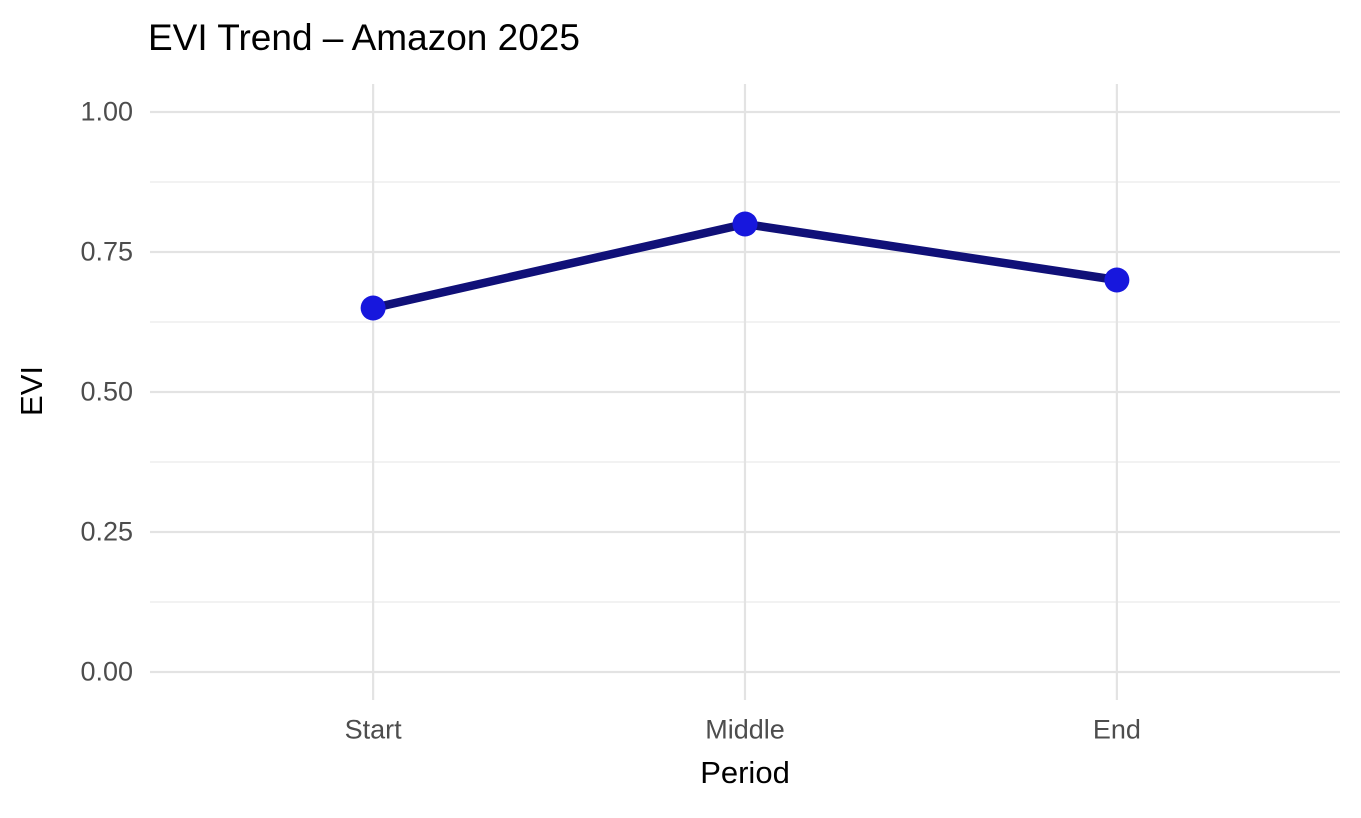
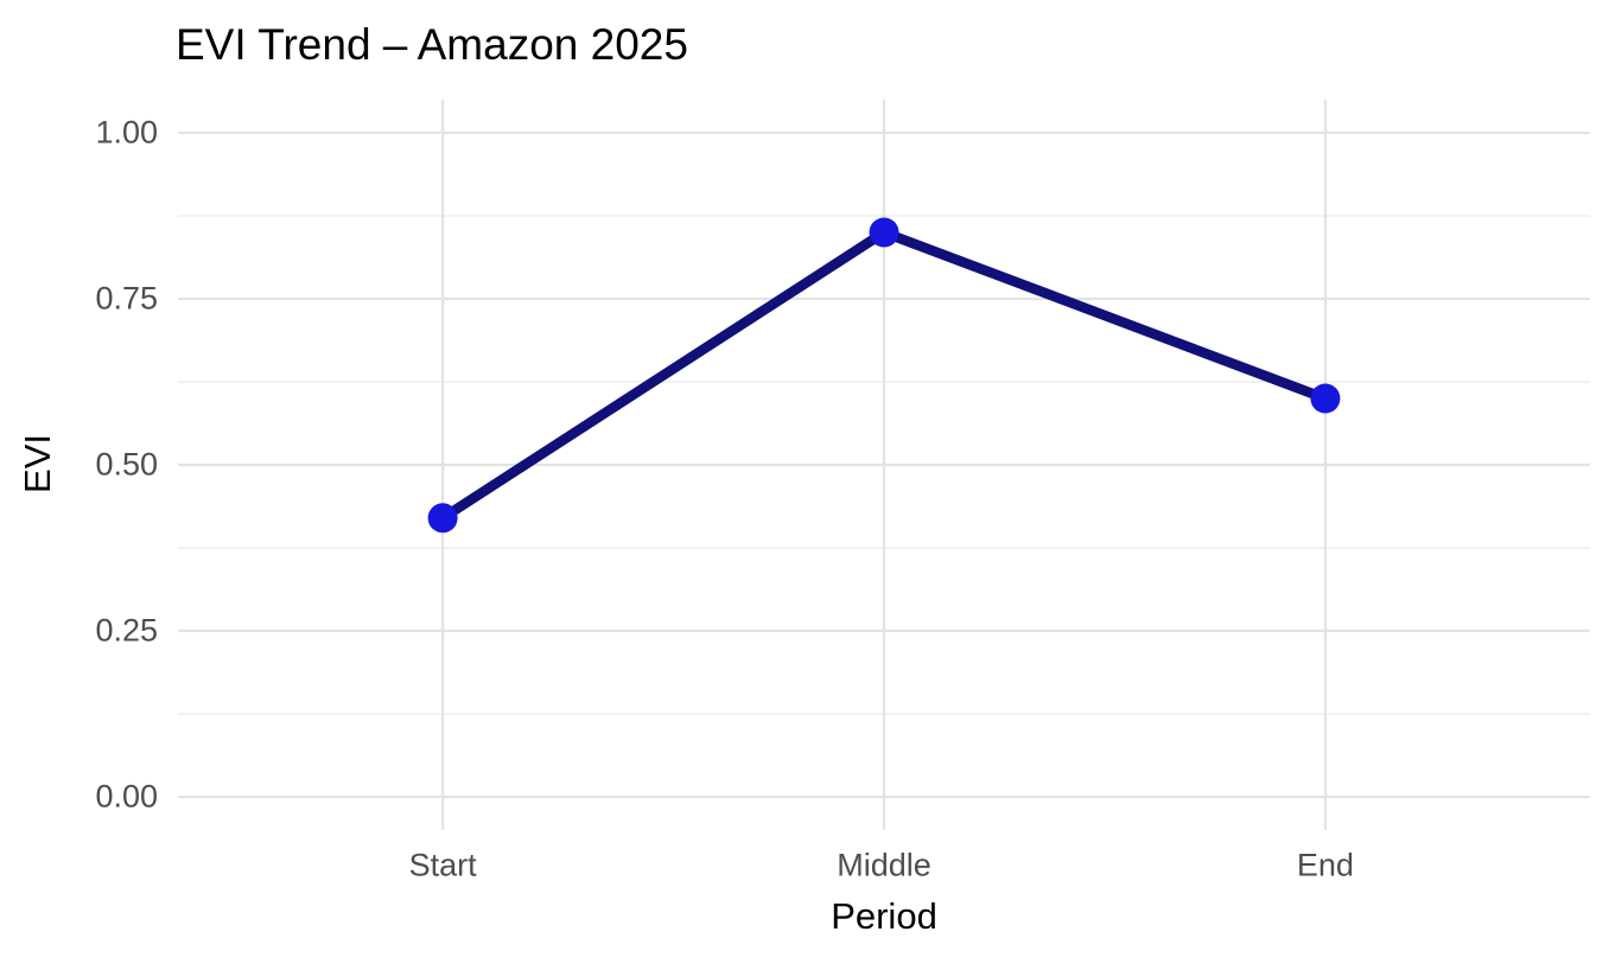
Start: 0.65 -> 0.42
Middle: 0.80 -> 0.85
End: 0.70 -> 0.60
